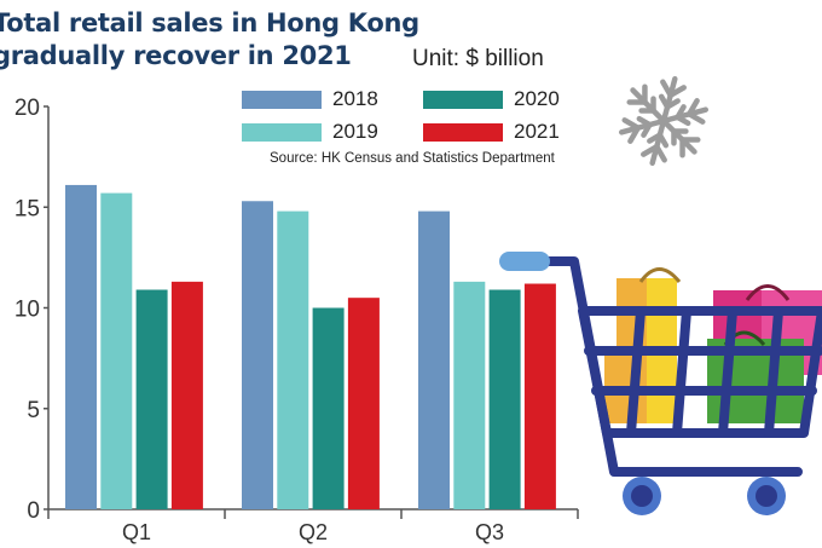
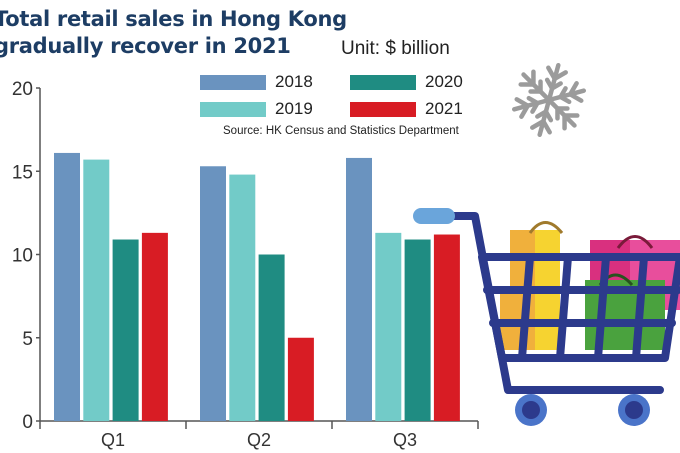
2021/Q2: 10.5 -> 5.0
2018/Q3: 14.8 -> 15.8
